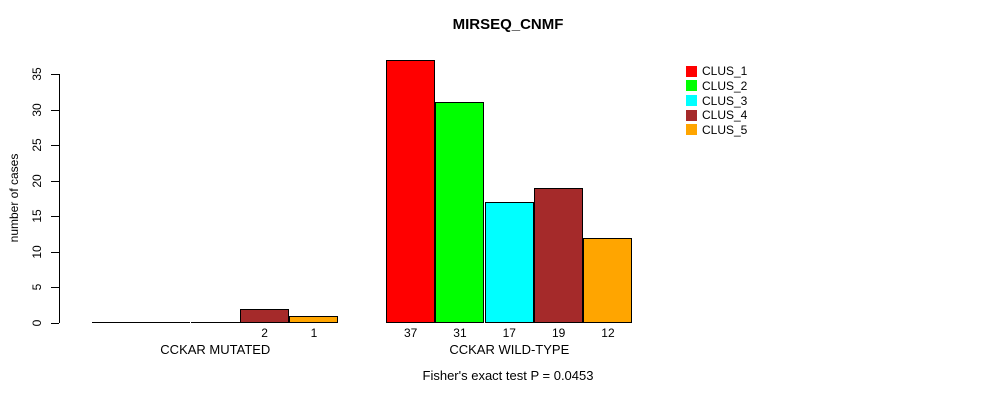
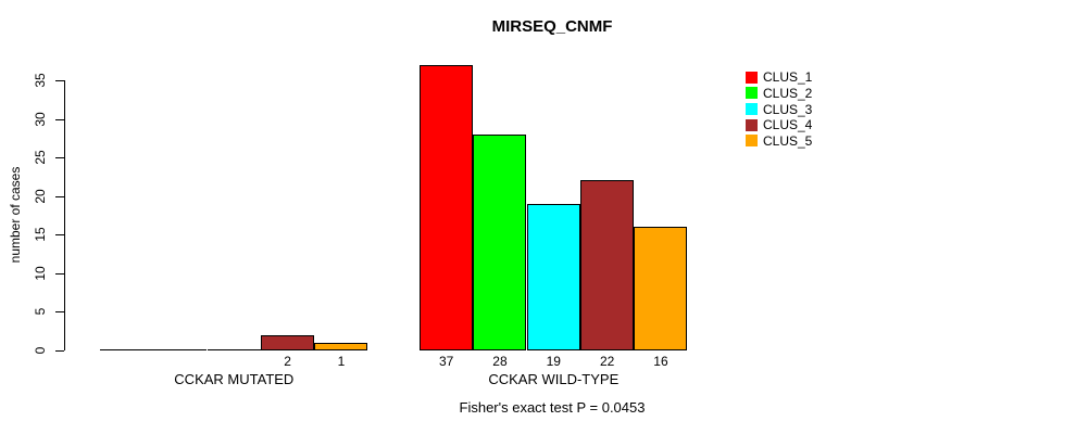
CLUS_2/CCKAR WILD-TYPE: 31 -> 28
CLUS_3/CCKAR WILD-TYPE: 17 -> 19
CLUS_4/CCKAR WILD-TYPE: 19 -> 22
CLUS_5/CCKAR WILD-TYPE: 12 -> 16
